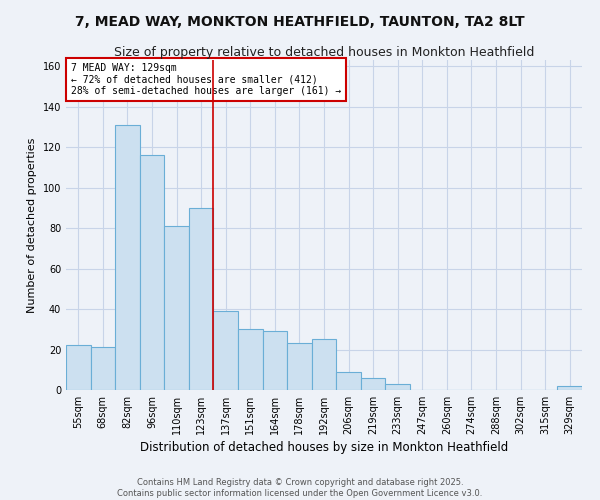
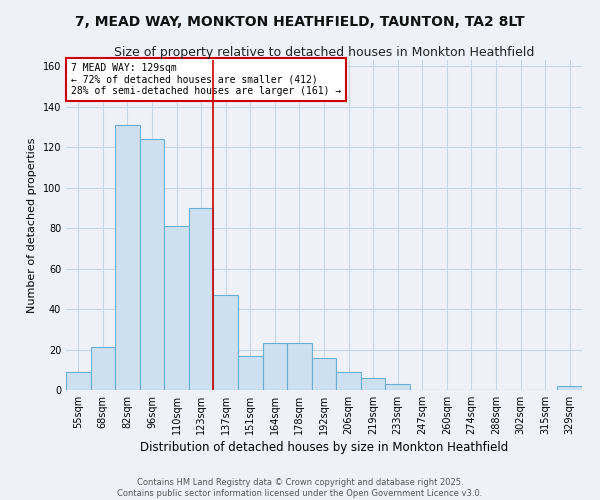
55sqm: 22 -> 9
96sqm: 116 -> 124
137sqm: 39 -> 47
151sqm: 30 -> 17
164sqm: 29 -> 23
192sqm: 25 -> 16
